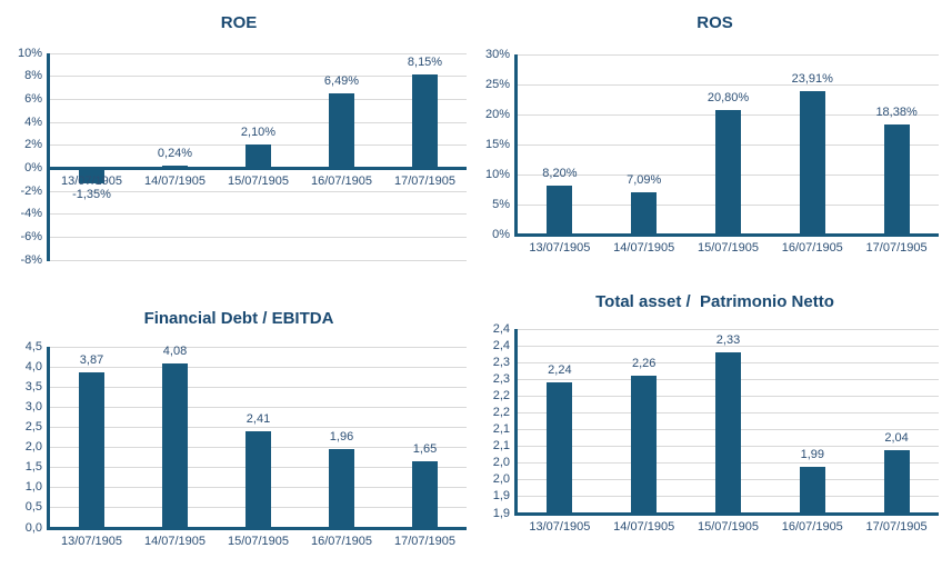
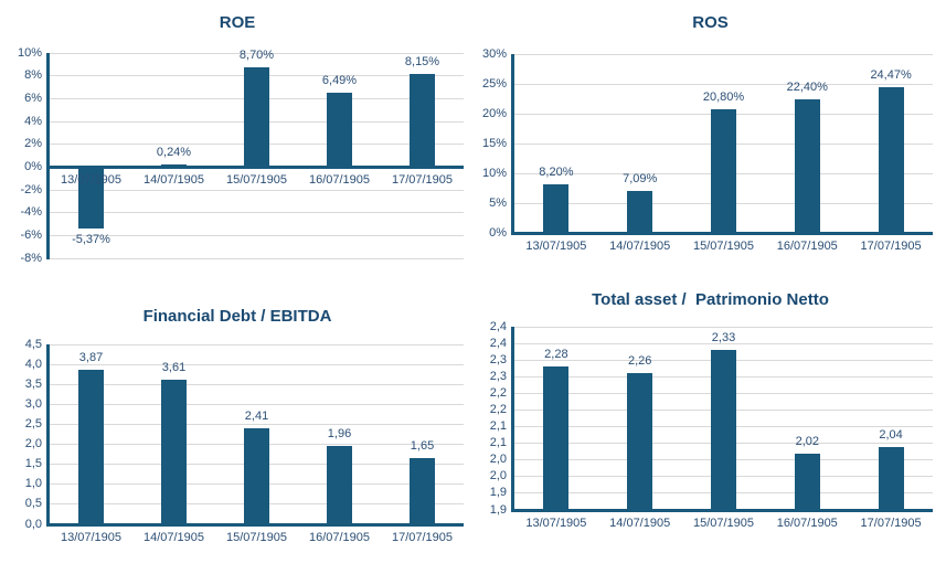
ROE/13/07/1905: -1,35% -> -5,37%
ROE/15/07/1905: 2,10% -> 8,70%
ROS/16/07/1905: 23,91% -> 22,40%
ROS/17/07/1905: 18,38% -> 24,47%
Financial Debt / EBITDA/14/07/1905: 4,08 -> 3,61
Total asset / Patrimonio Netto/13/07/1905: 2,24 -> 2,28
Total asset / Patrimonio Netto/16/07/1905: 1,99 -> 2,02
